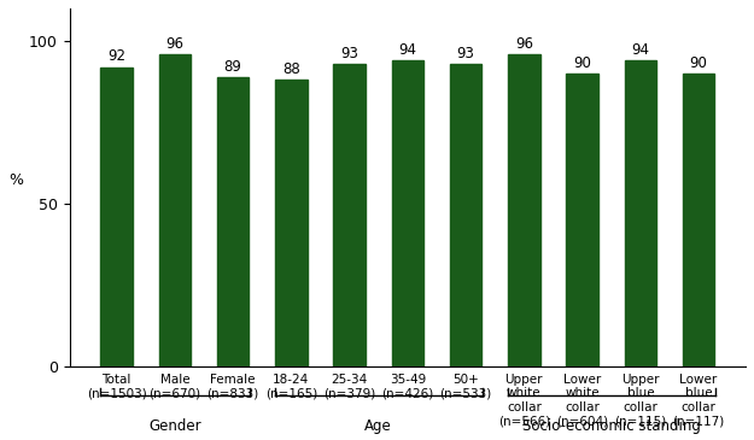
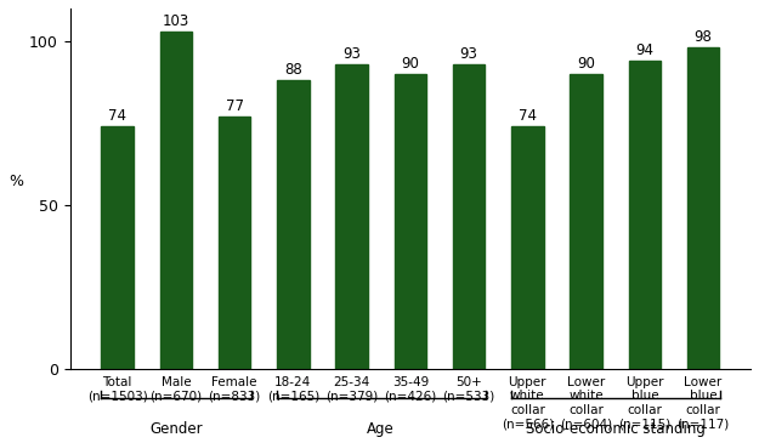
Total (n=1503): 92 -> 74
Male (n=670): 96 -> 103
Female (n=833): 89 -> 77
35-49 (n=426): 94 -> 90
Upper white collar (n=566): 96 -> 74
Lower blue collar (n=117): 90 -> 98
